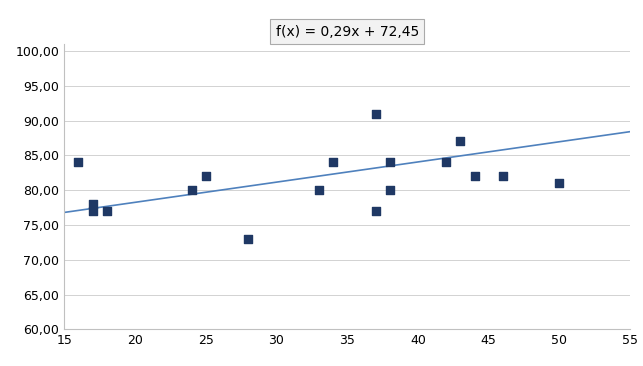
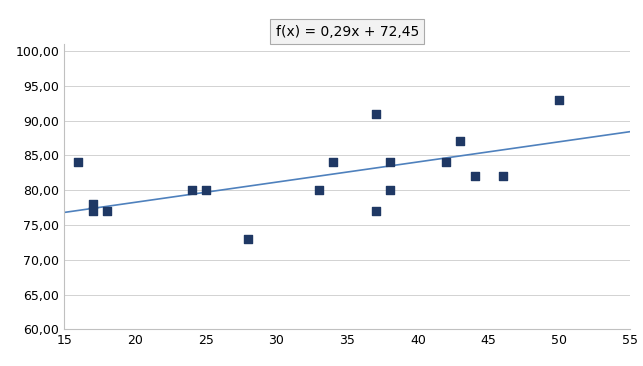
25: 82 -> 80
50: 81 -> 93
